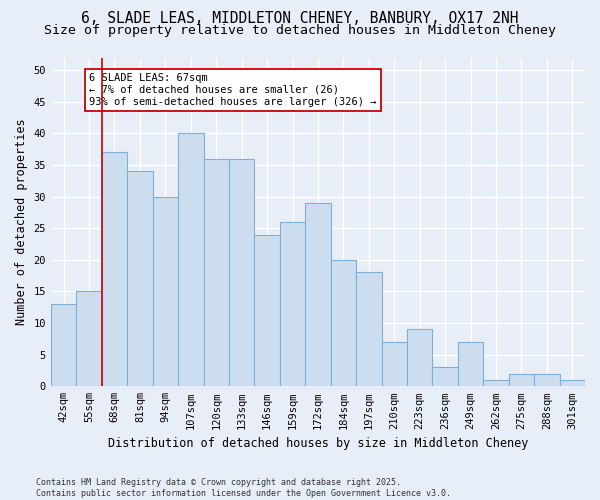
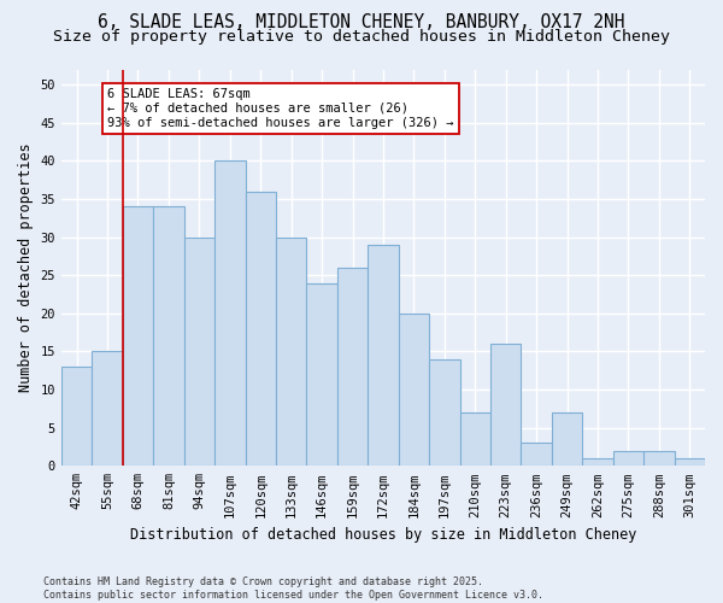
68sqm: 37 -> 34
133sqm: 36 -> 30
197sqm: 18 -> 14
223sqm: 9 -> 16
